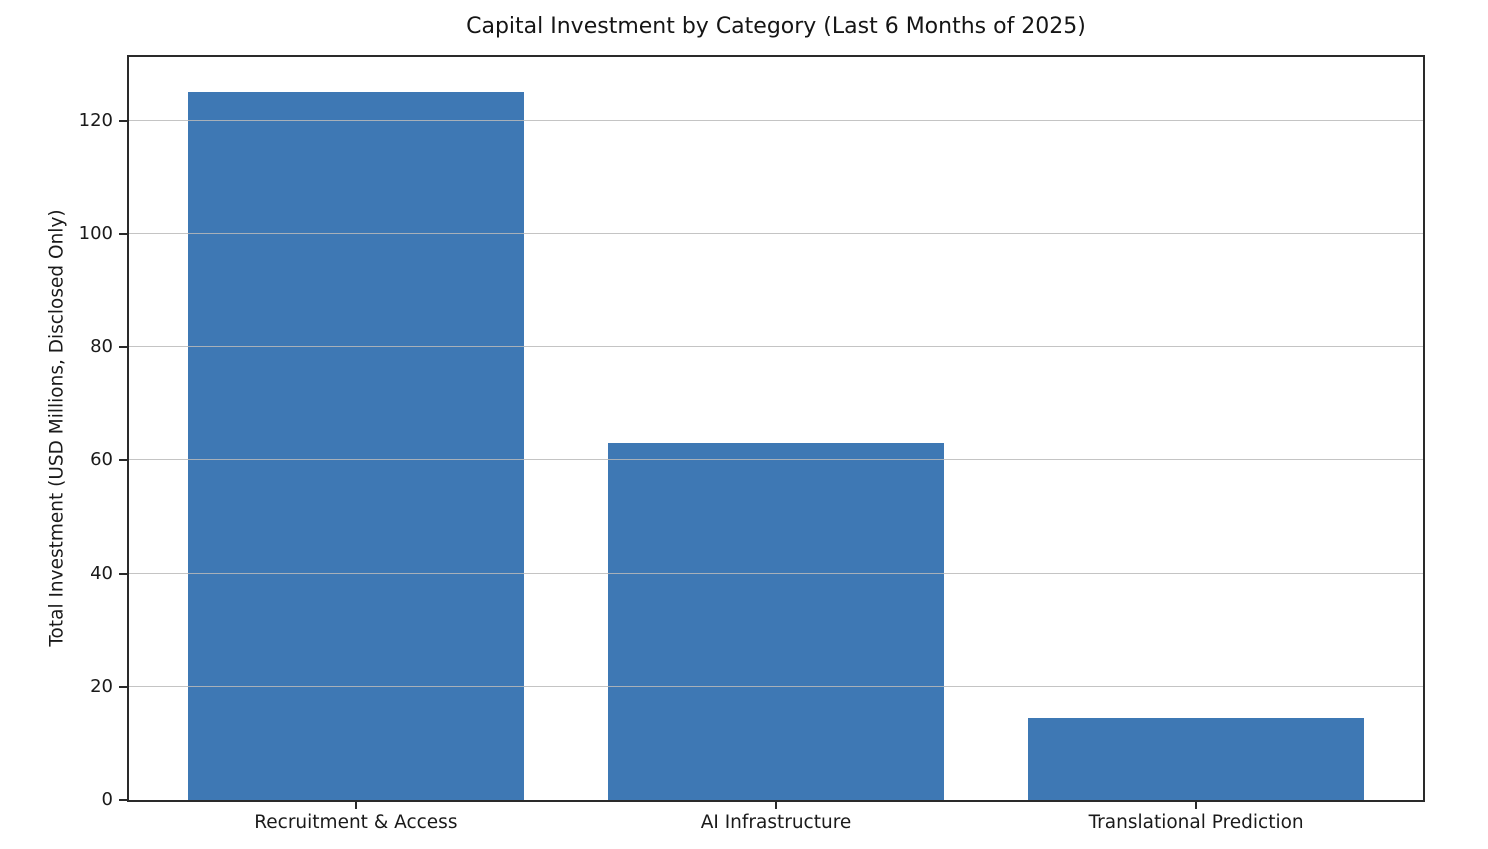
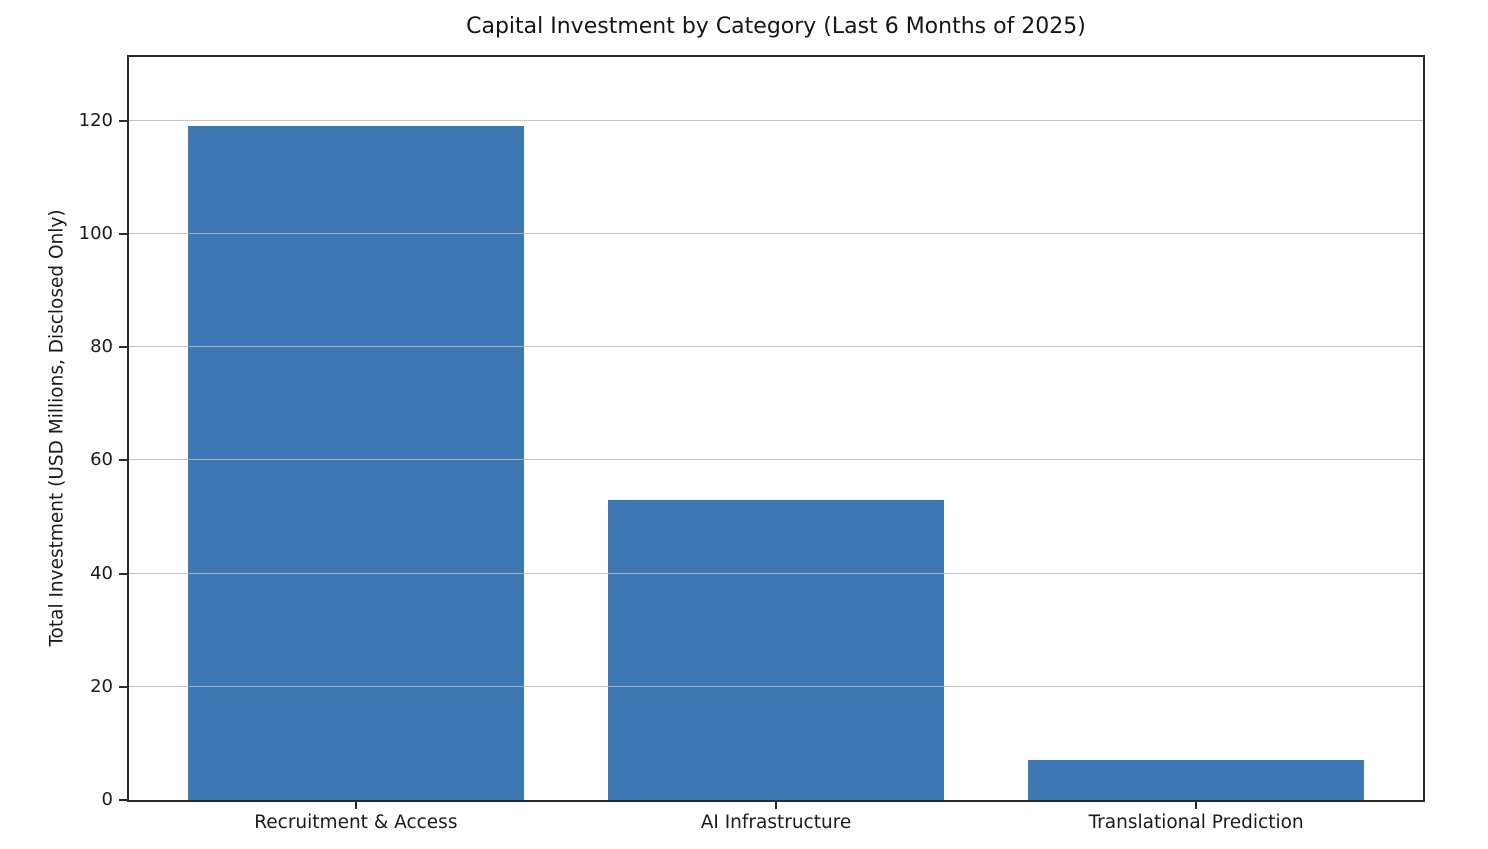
Recruitment & Access: 125 -> 119
AI Infrastructure: 63 -> 53
Translational Prediction: 14 -> 7
